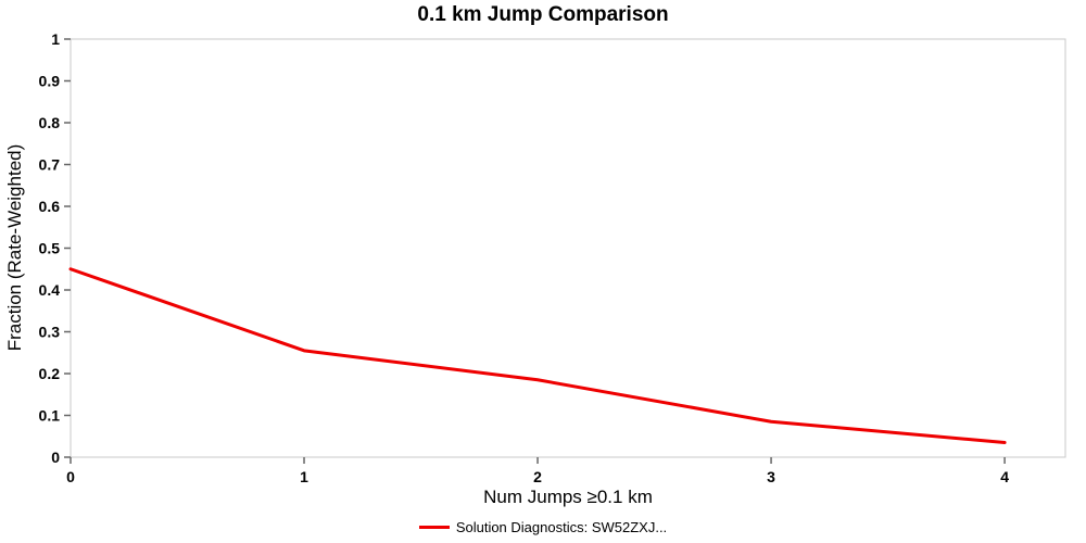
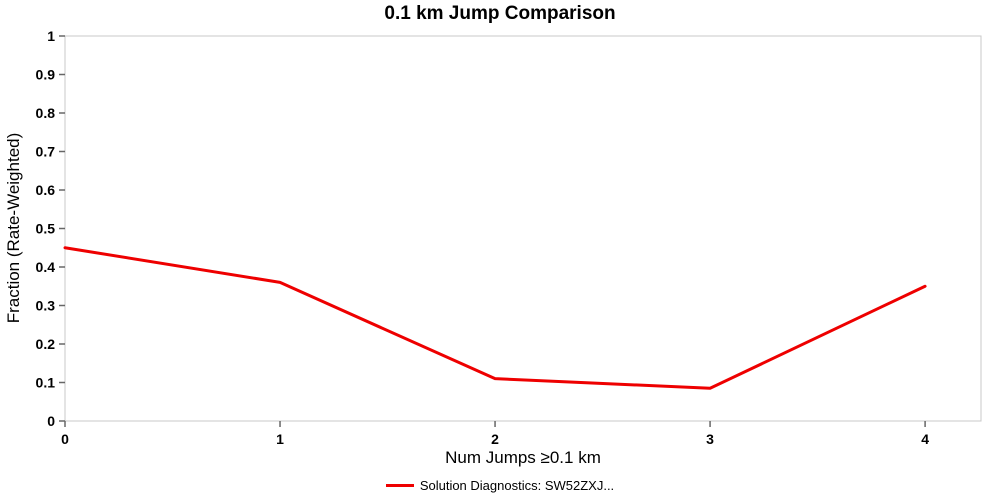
1: 0.26 -> 0.36
2: 0.18 -> 0.11
4: 0.04 -> 0.35
